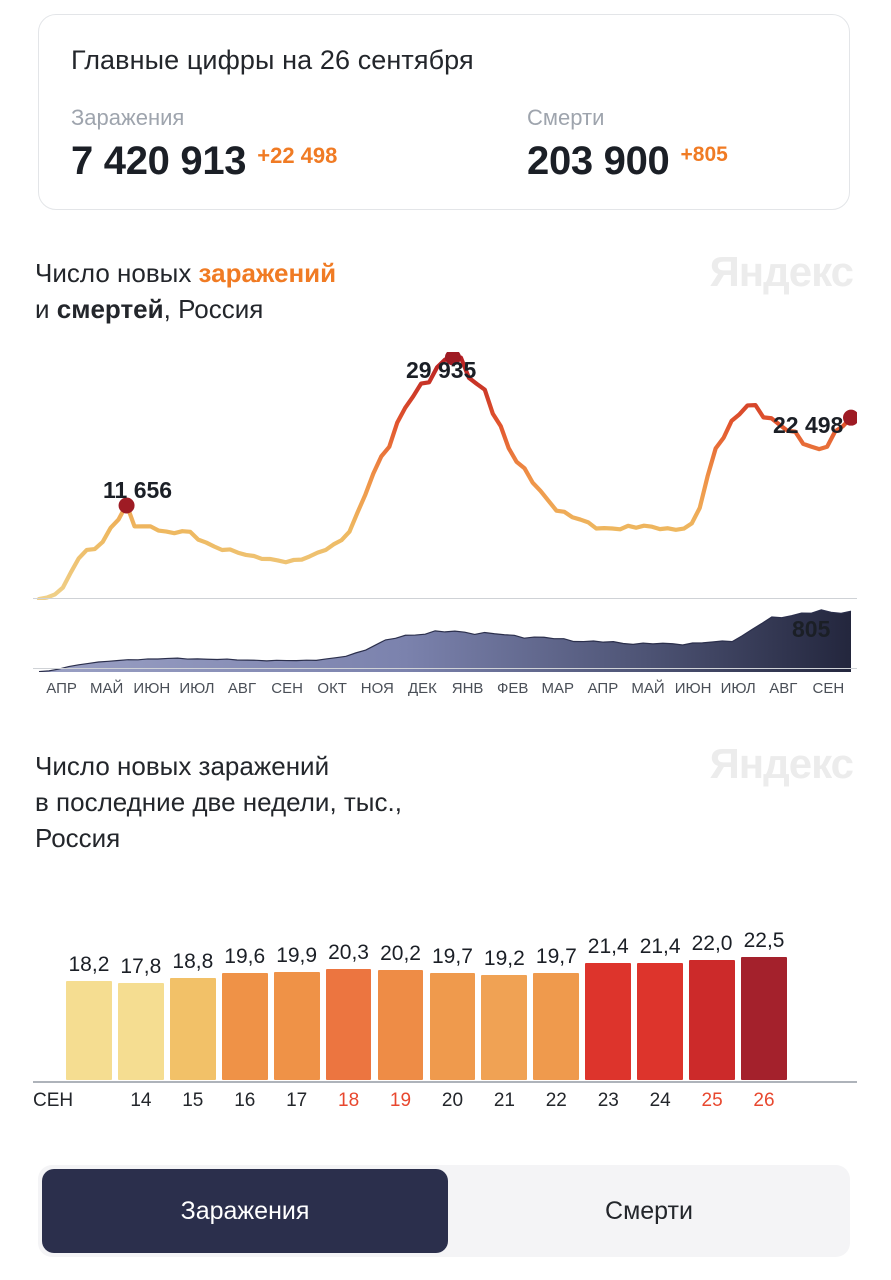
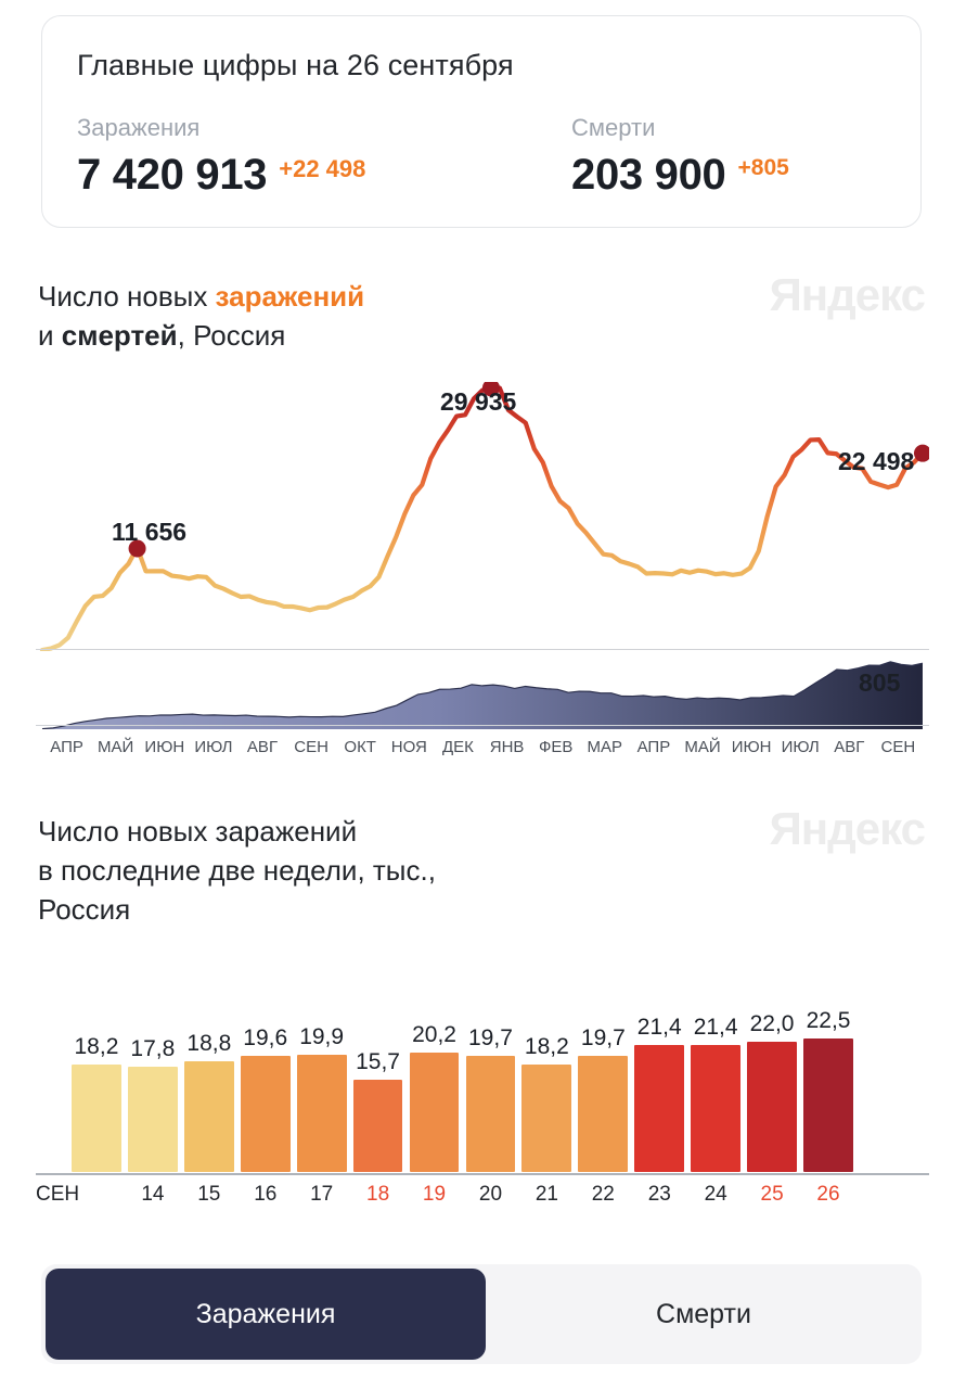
Число новых заражений в последние две недели, тыс., Россия/18: 20,3 -> 15,7
Число новых заражений в последние две недели, тыс., Россия/21: 19,2 -> 18,2
